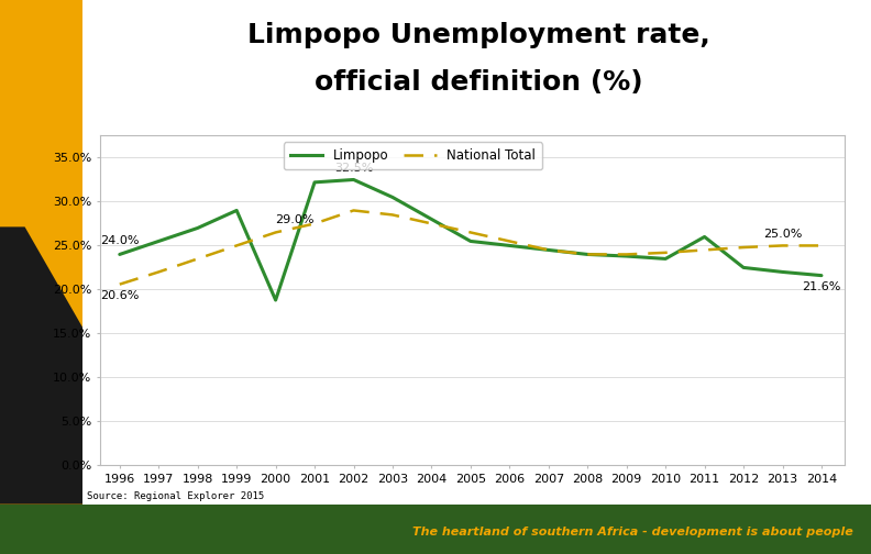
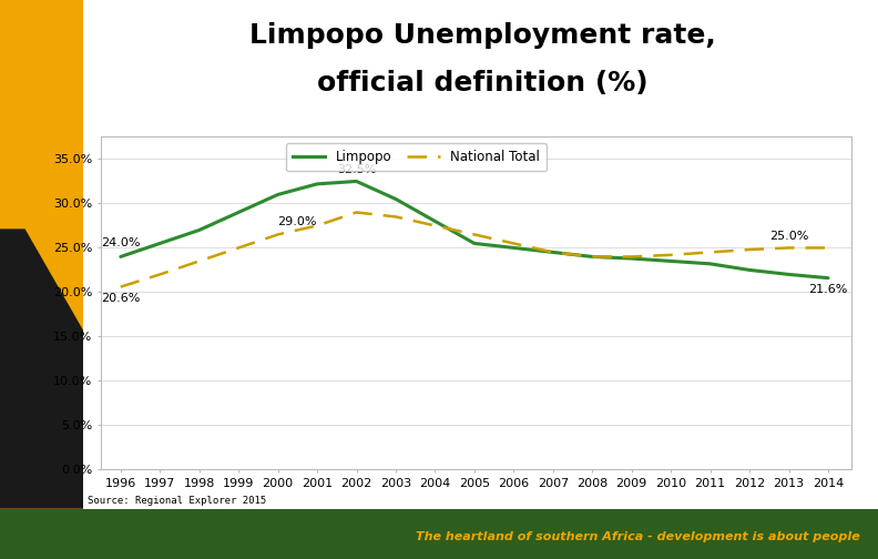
Limpopo/2000: 18.8% -> 31.0%
Limpopo/2011: 26.0% -> 23.2%
